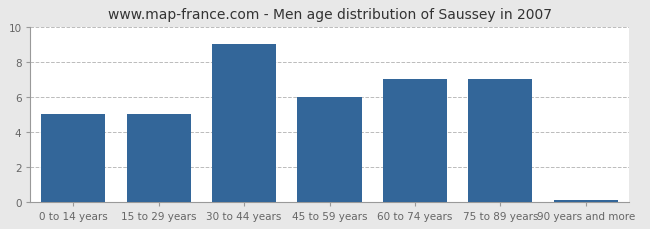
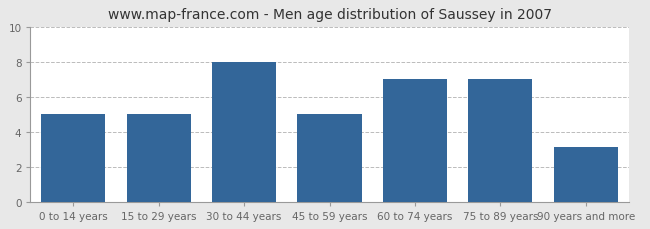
30 to 44 years: 9.0 -> 8.0
45 to 59 years: 6.0 -> 5.0
90 years and more: 0.1 -> 3.1
